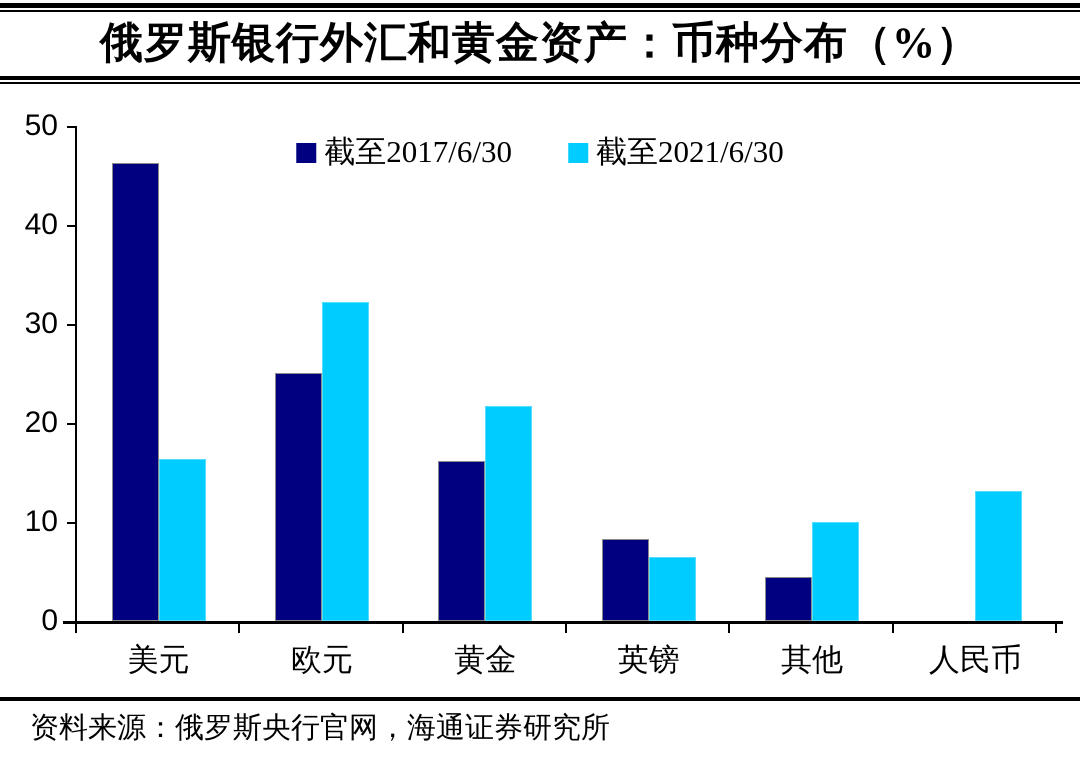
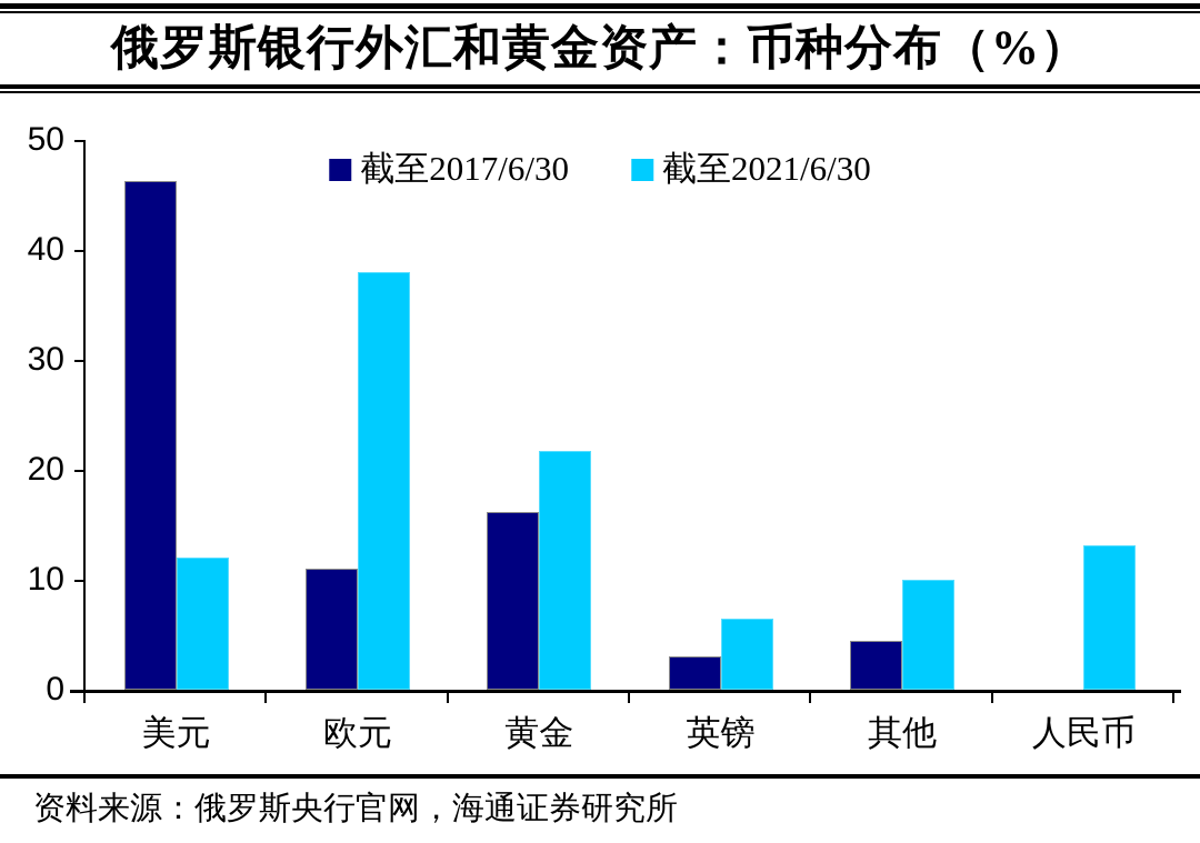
截至2021/6/30/美元: 16 -> 12
截至2017/6/30/欧元: 25 -> 11
截至2021/6/30/欧元: 32 -> 38
截至2017/6/30/英镑: 8 -> 3
